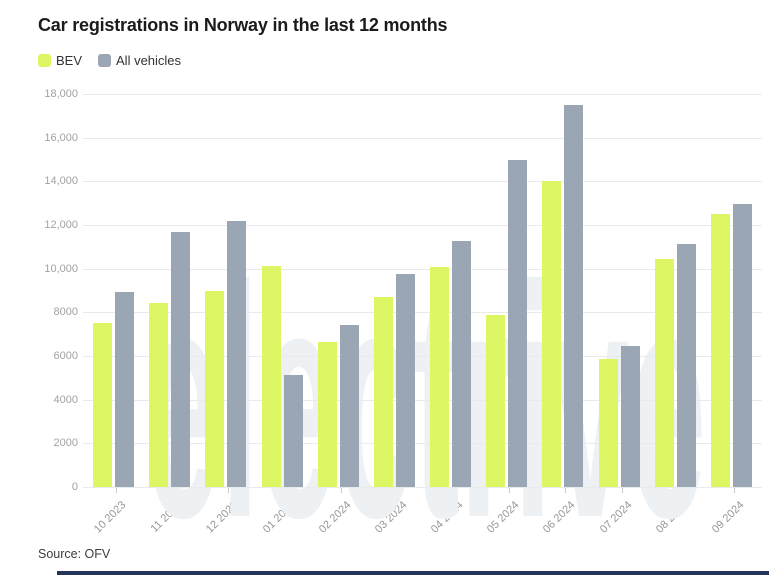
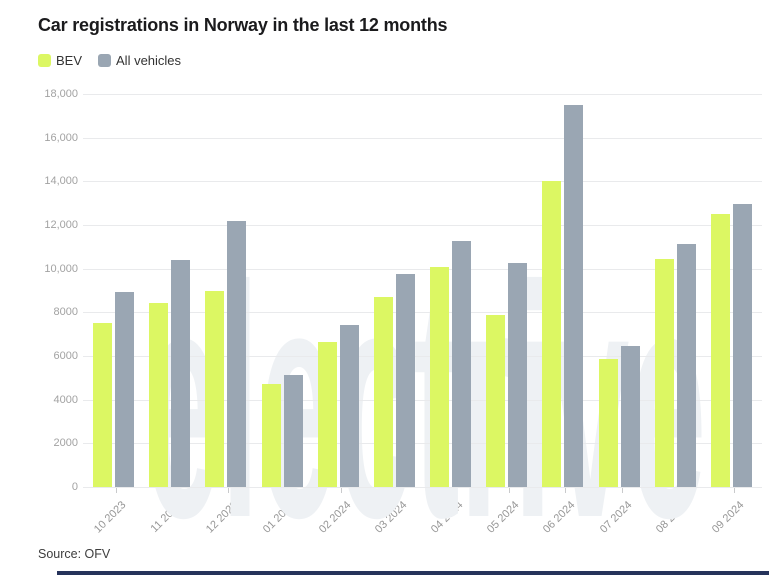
All vehicles/11 2023: 11700 -> 10400
BEV/01 2024: 10100 -> 4700
All vehicles/05 2024: 15000 -> 10200
